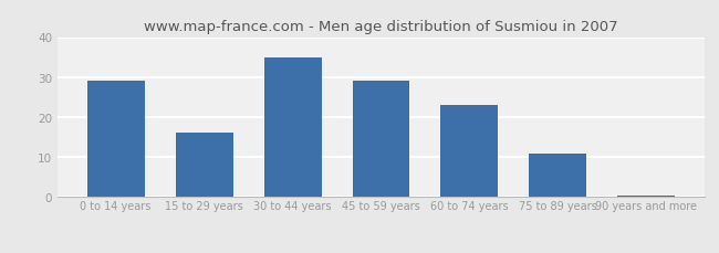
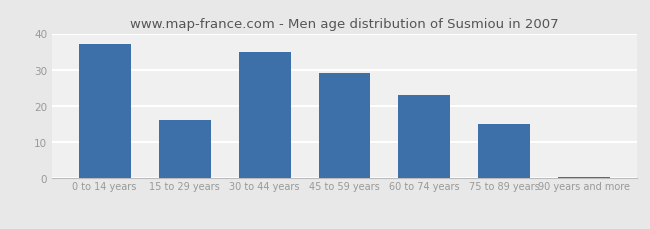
0 to 14 years: 29.0 -> 37.0
75 to 89 years: 11.0 -> 15.0
